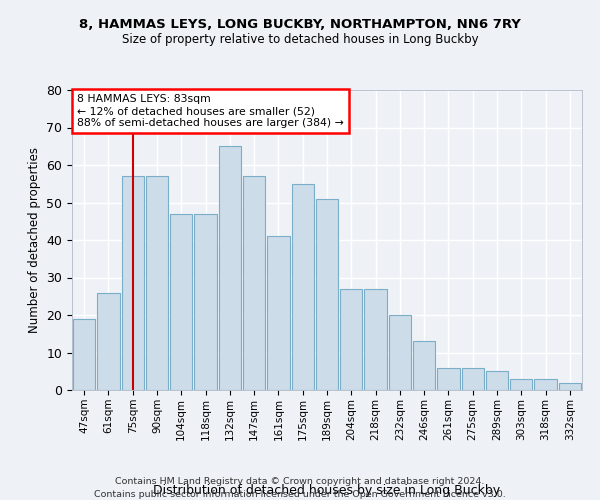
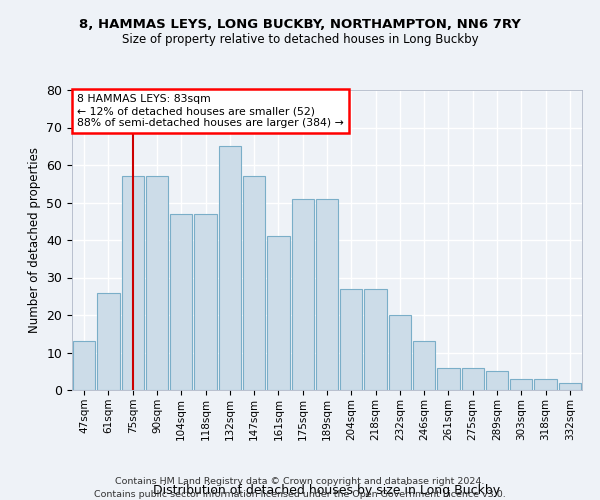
47sqm: 19 -> 13
175sqm: 55 -> 51
